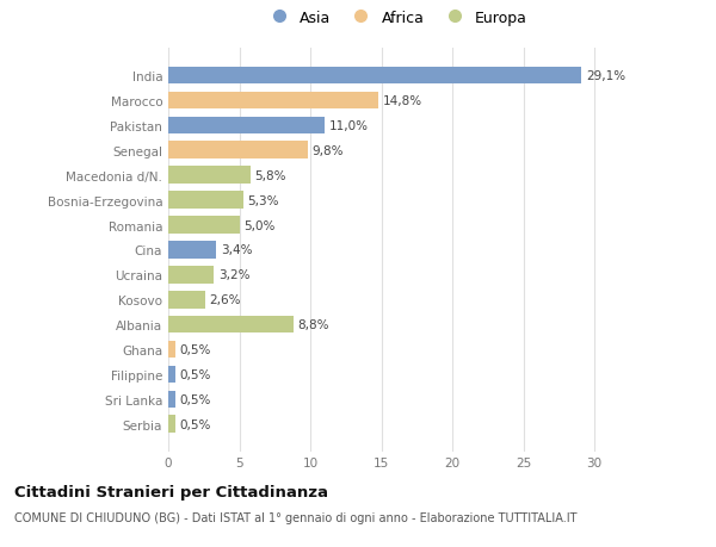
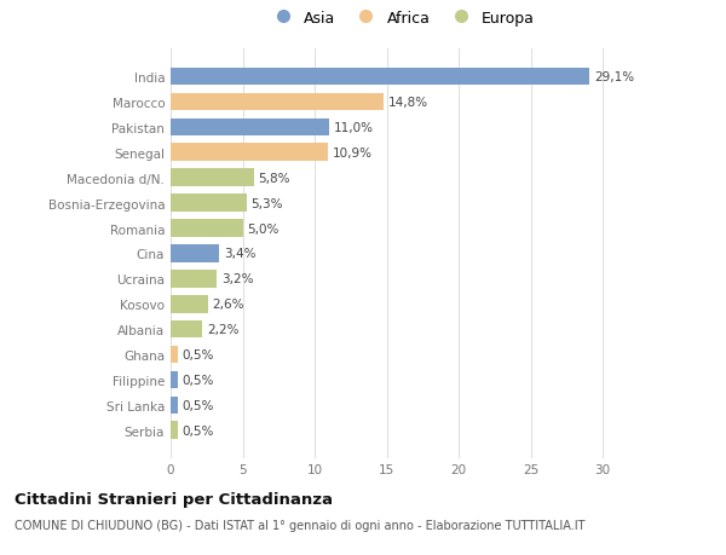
Senegal: 9,8% -> 10,9%
Albania: 8,8% -> 2,2%
